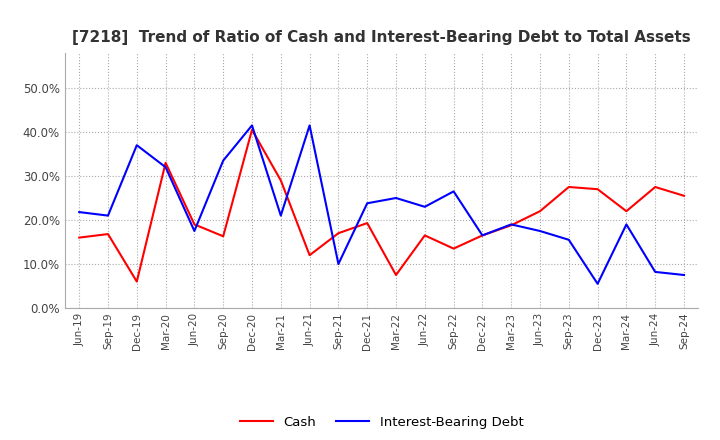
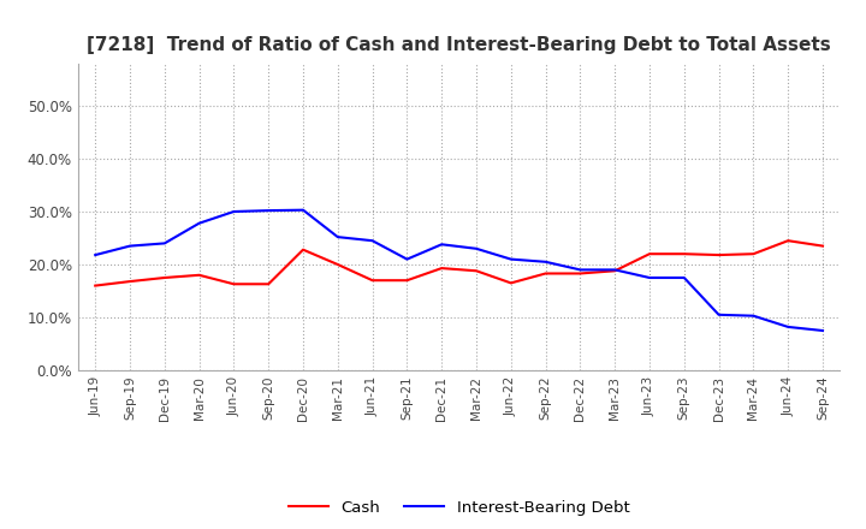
Interest-Bearing Debt/Sep-19: 21.0% -> 23.5%
Cash/Dec-19: 6.0% -> 17.5%
Interest-Bearing Debt/Dec-19: 37.0% -> 24.0%
Cash/Mar-20: 33.0% -> 18.0%
Interest-Bearing Debt/Mar-20: 32.0% -> 27.8%
Cash/Jun-20: 19.0% -> 16.3%
Interest-Bearing Debt/Jun-20: 17.5% -> 30.0%
Interest-Bearing Debt/Sep-20: 33.5% -> 30.2%
Cash/Dec-20: 40.5% -> 22.8%
Interest-Bearing Debt/Dec-20: 41.5% -> 30.3%
Cash/Mar-21: 29.0% -> 20.0%
Interest-Bearing Debt/Mar-21: 21.0% -> 25.2%
Cash/Jun-21: 12.0% -> 17.0%
Interest-Bearing Debt/Jun-21: 41.5% -> 24.5%
Interest-Bearing Debt/Sep-21: 10.0% -> 21.0%
Cash/Mar-22: 7.5% -> 18.8%
Interest-Bearing Debt/Mar-22: 25.0% -> 23.0%
Interest-Bearing Debt/Jun-22: 23.0% -> 21.0%
Cash/Sep-22: 13.5% -> 18.3%
Interest-Bearing Debt/Sep-22: 26.5% -> 20.5%
Cash/Dec-22: 16.5% -> 18.3%
Interest-Bearing Debt/Dec-22: 16.5% -> 19.0%
Cash/Sep-23: 27.5% -> 22.0%
Interest-Bearing Debt/Sep-23: 15.5% -> 17.5%
Cash/Dec-23: 27.0% -> 21.8%
Interest-Bearing Debt/Dec-23: 5.5% -> 10.5%
Interest-Bearing Debt/Mar-24: 19.0% -> 10.3%
Cash/Jun-24: 27.5% -> 24.5%
Cash/Sep-24: 25.5% -> 23.5%
